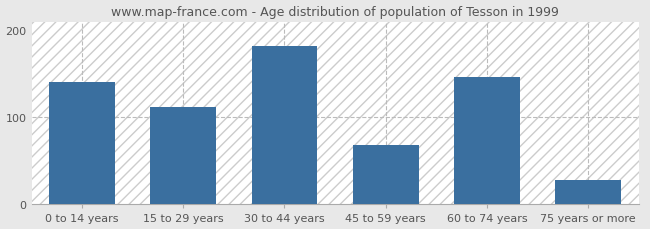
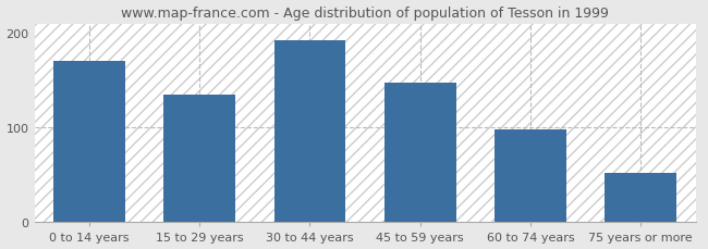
0 to 14 years: 140 -> 170
15 to 29 years: 112 -> 135
30 to 44 years: 182 -> 192
45 to 59 years: 68 -> 148
60 to 74 years: 146 -> 98
75 years or more: 28 -> 52
